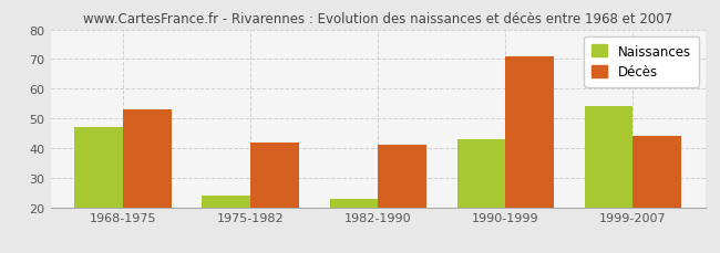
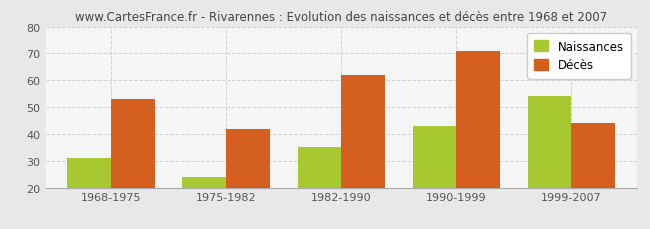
Naissances/1968-1975: 47 -> 31
Naissances/1982-1990: 23 -> 35
Décès/1982-1990: 41 -> 62
